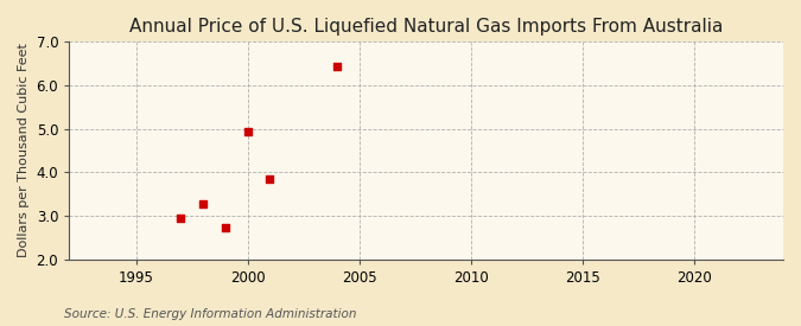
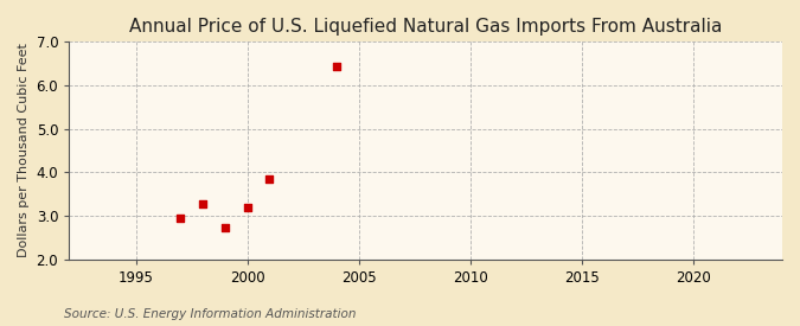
2000: 4.95 -> 3.20
